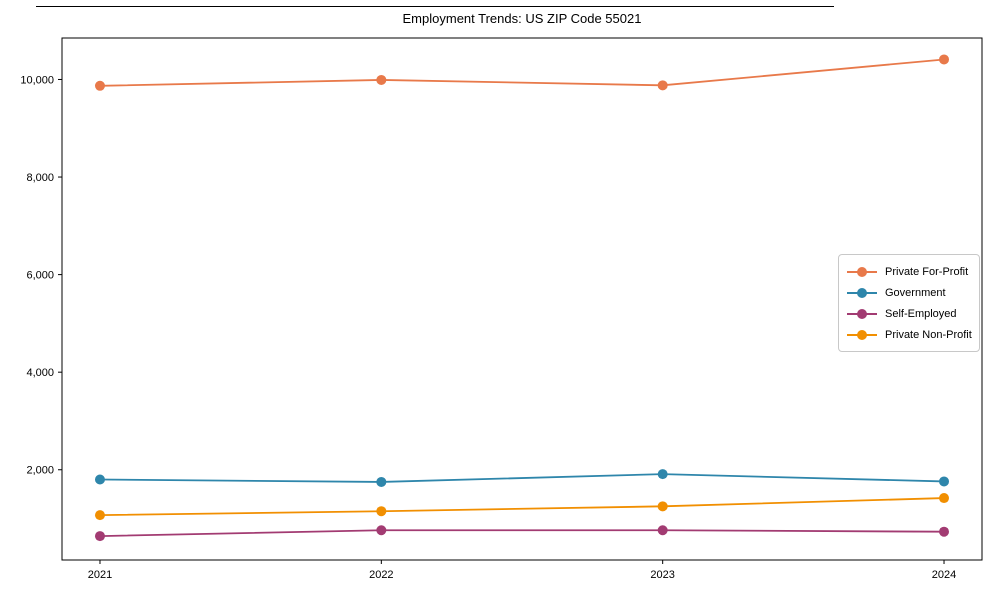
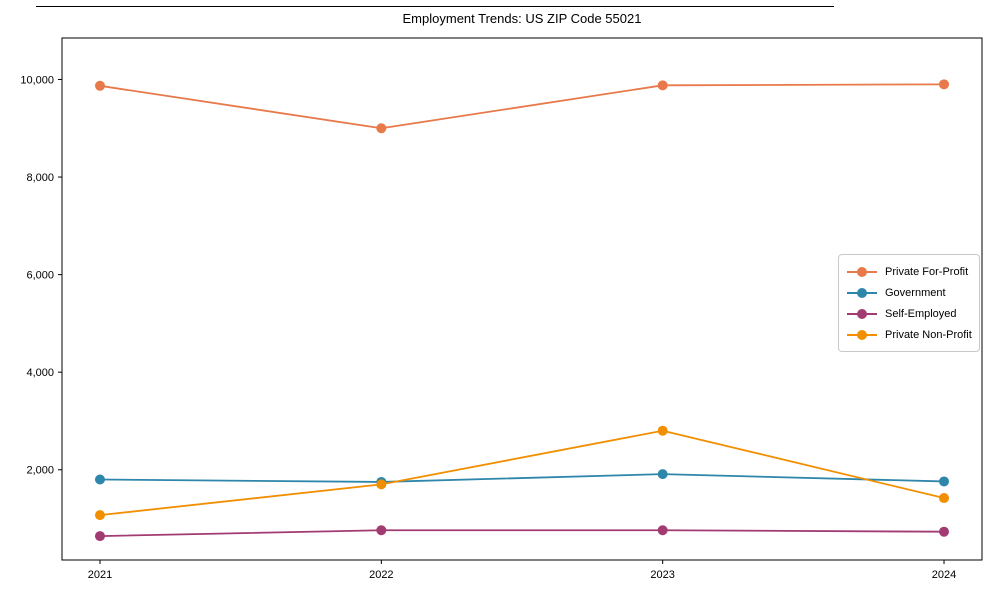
Private For-Profit/2022: 10000 -> 9000
Private Non-Profit/2022: 1200 -> 1700
Private Non-Profit/2023: 1200 -> 2800
Private For-Profit/2024: 10400 -> 9900
